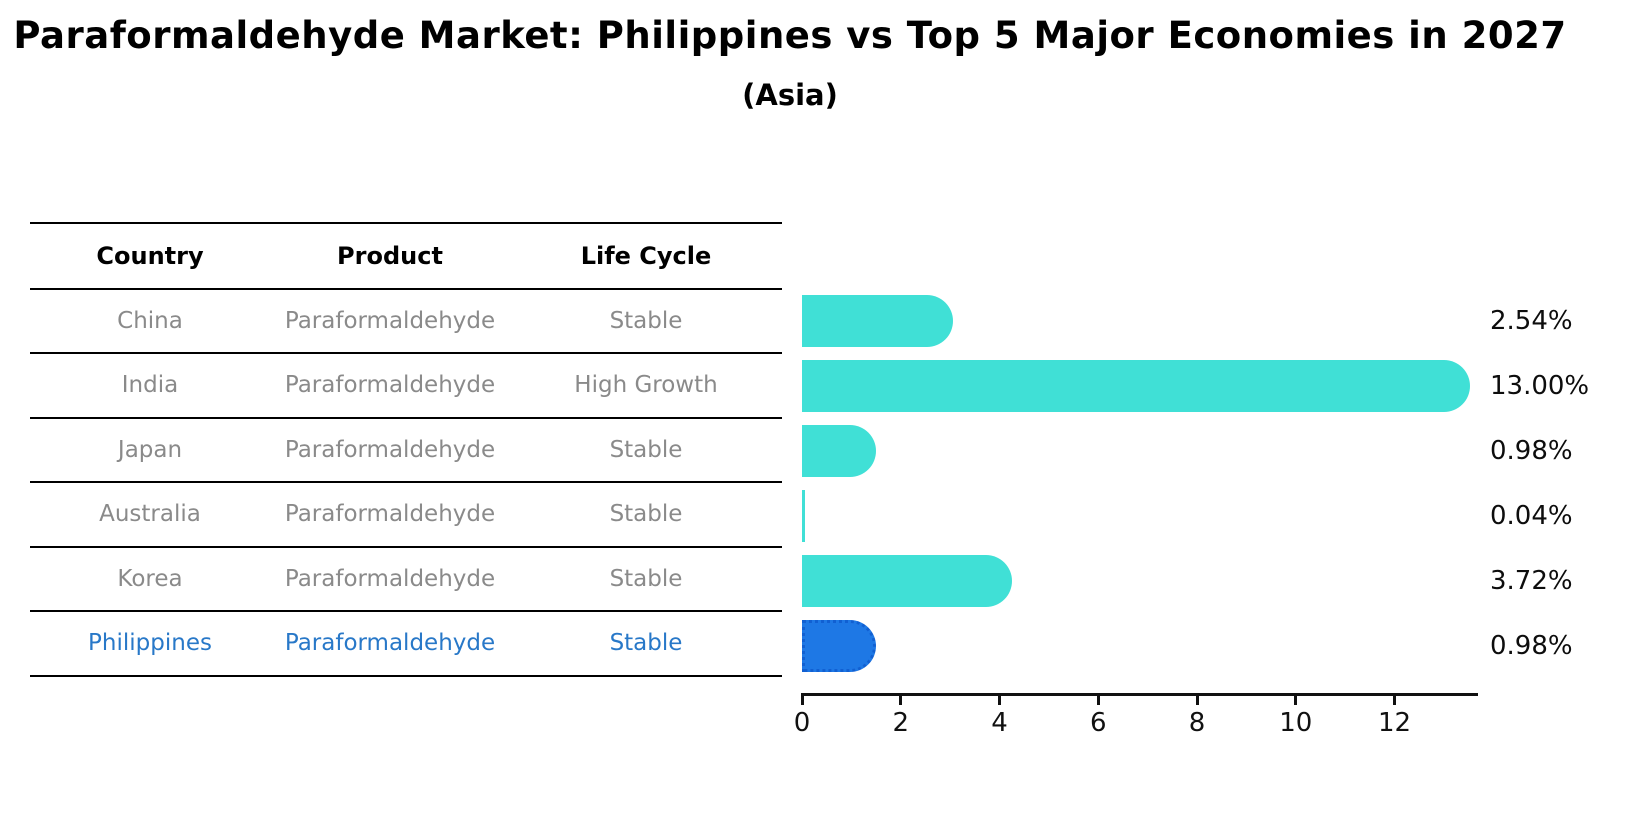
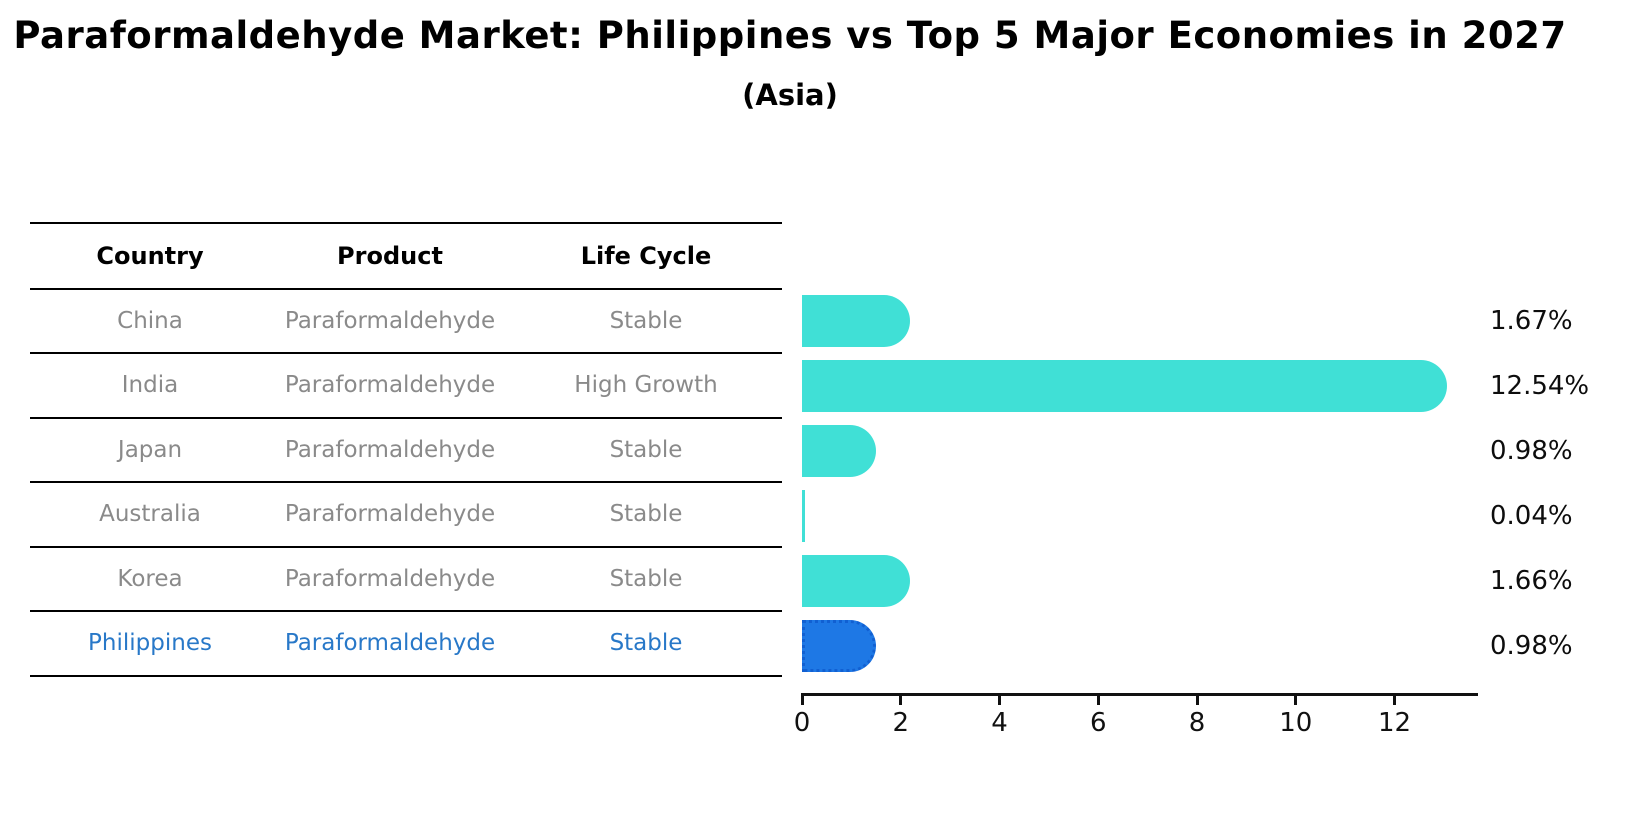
China: 2.54% -> 1.67%
India: 13.00% -> 12.54%
Korea: 3.72% -> 1.66%
